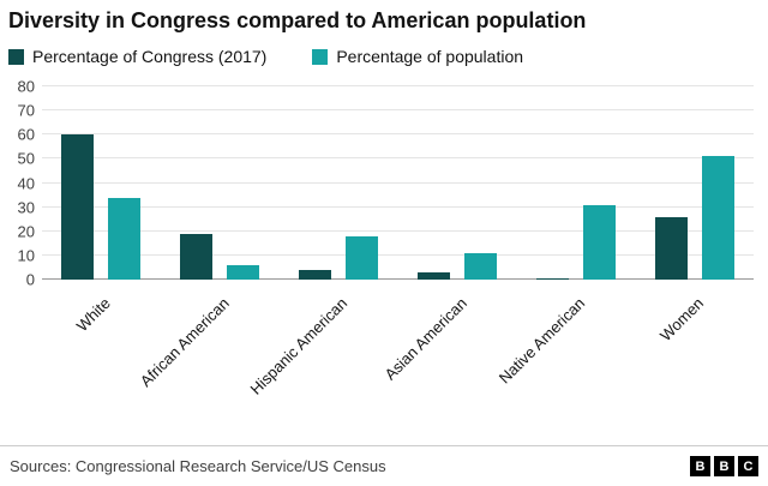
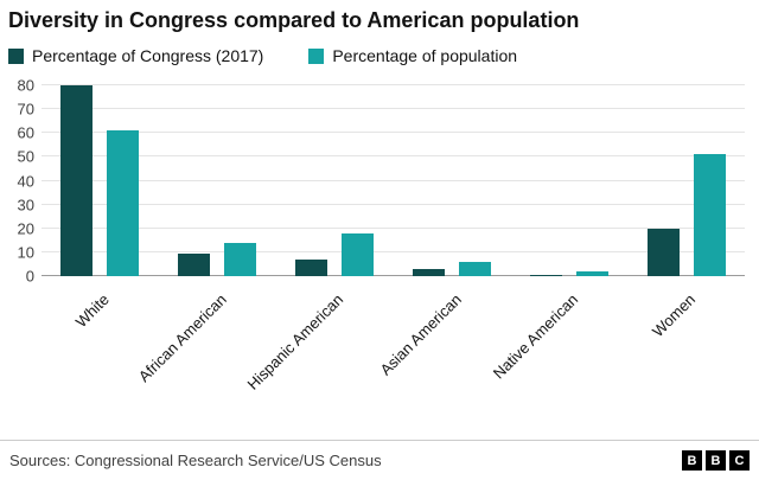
Percentage of Congress (2017)/White: 60 -> 80
Percentage of population/White: 34 -> 61
Percentage of Congress (2017)/African American: 19 -> 10
Percentage of population/African American: 6 -> 14
Percentage of Congress (2017)/Hispanic American: 4 -> 7
Percentage of population/Asian American: 11 -> 6
Percentage of population/Native American: 31 -> 2
Percentage of Congress (2017)/Women: 26 -> 20
